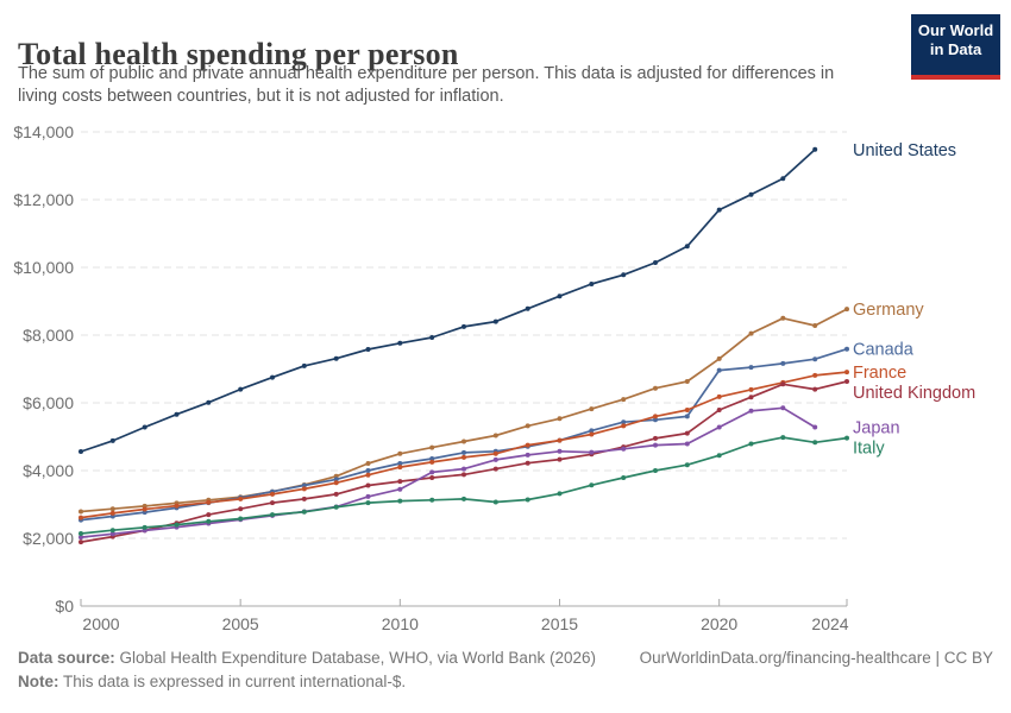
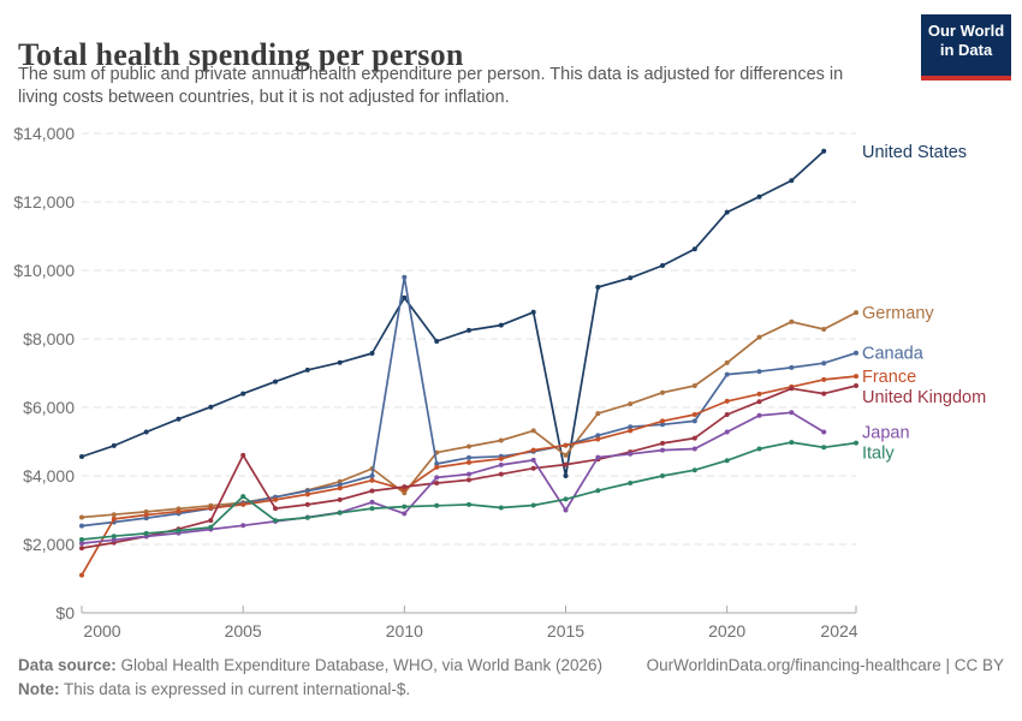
France/2000: $2600 -> $1100
United Kingdom/2005: $2900 -> $4600
Italy/2005: $2600 -> $3400
United States/2010: $7800 -> $9200
Germany/2010: $4500 -> $3500
Canada/2010: $4200 -> $9800
France/2010: $4100 -> $3600
Japan/2010: $3400 -> $2900
United States/2015: $9200 -> $4000
Germany/2015: $5500 -> $4600
Japan/2015: $4600 -> $3000
